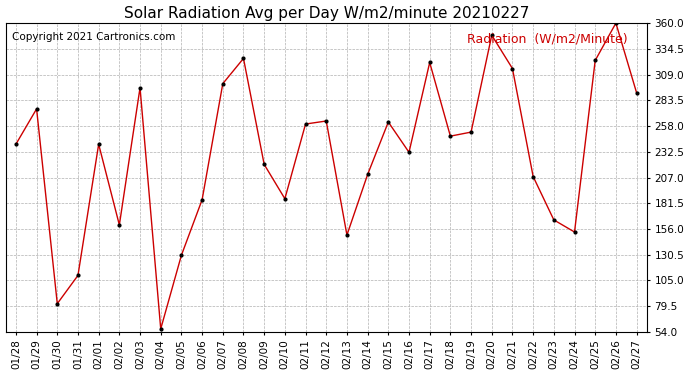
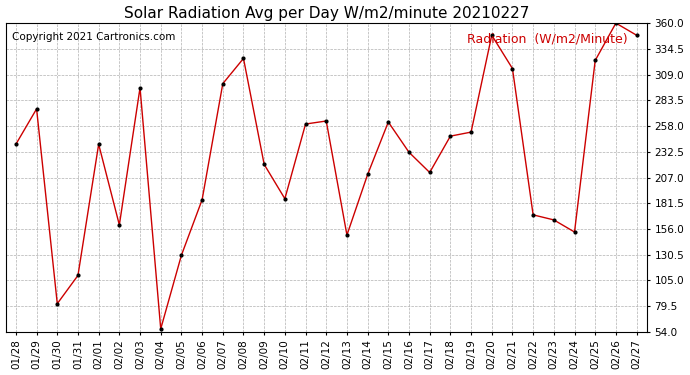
02/17: 321 -> 212
02/22: 208 -> 170
02/27: 291 -> 348
